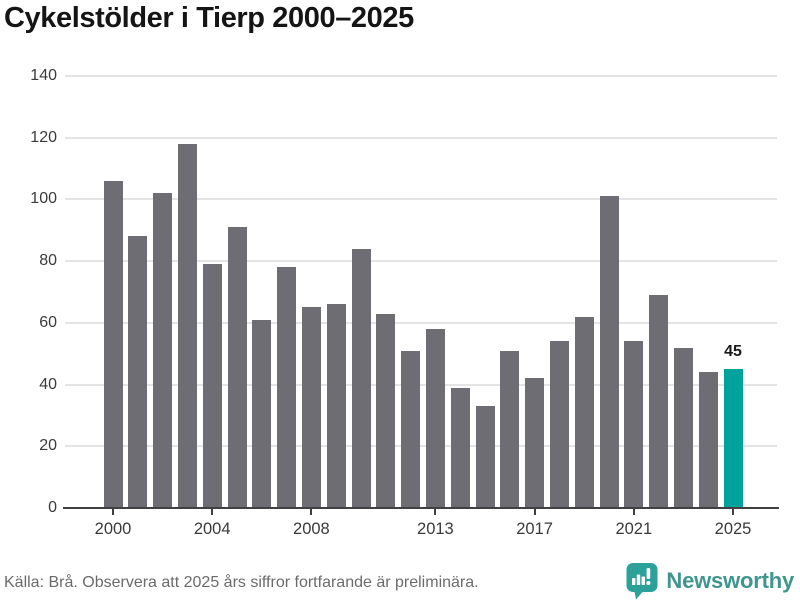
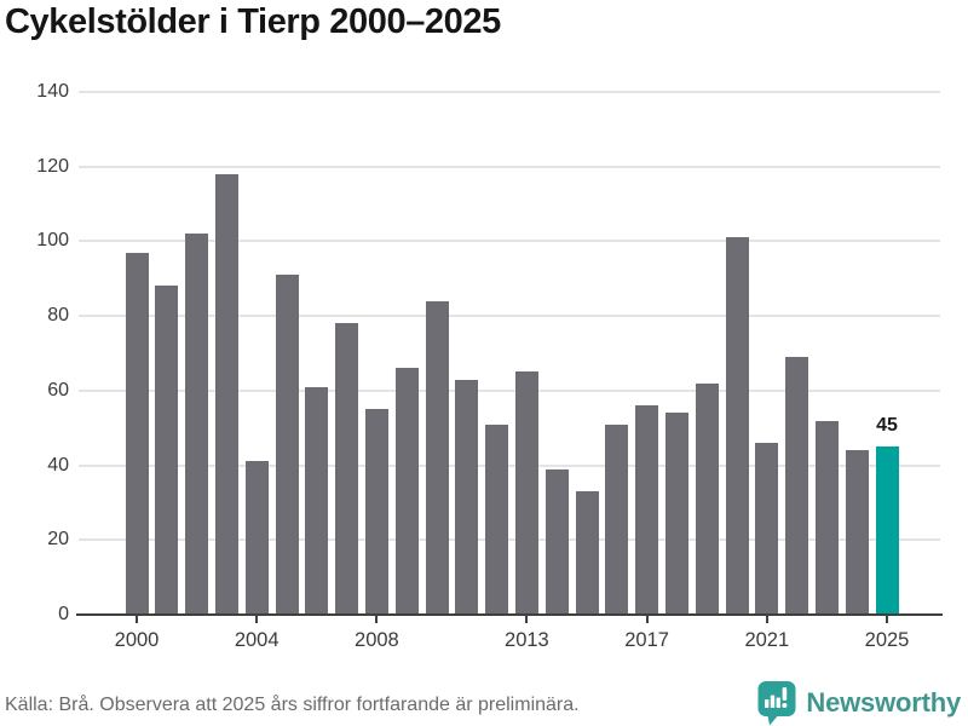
2000: 106 -> 97
2004: 79 -> 41
2008: 65 -> 55
2013: 58 -> 65
2017: 42 -> 56
2021: 54 -> 46
